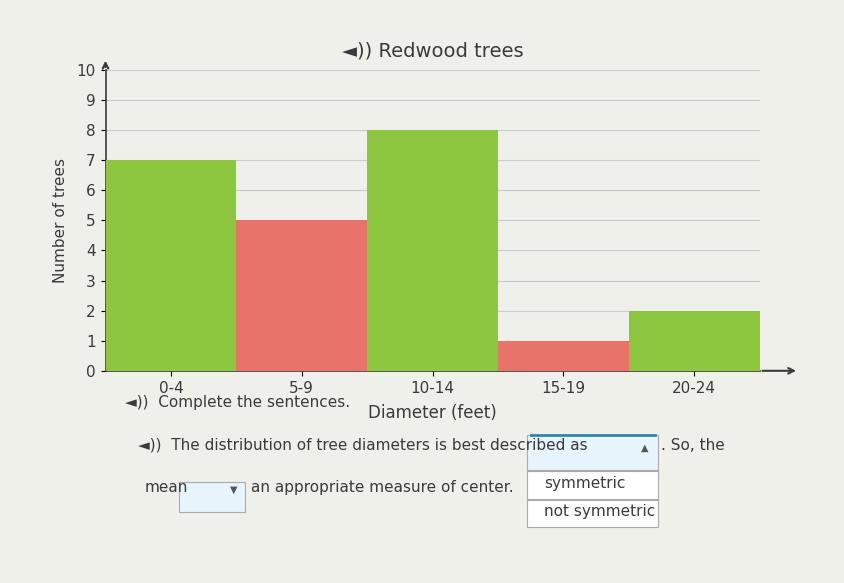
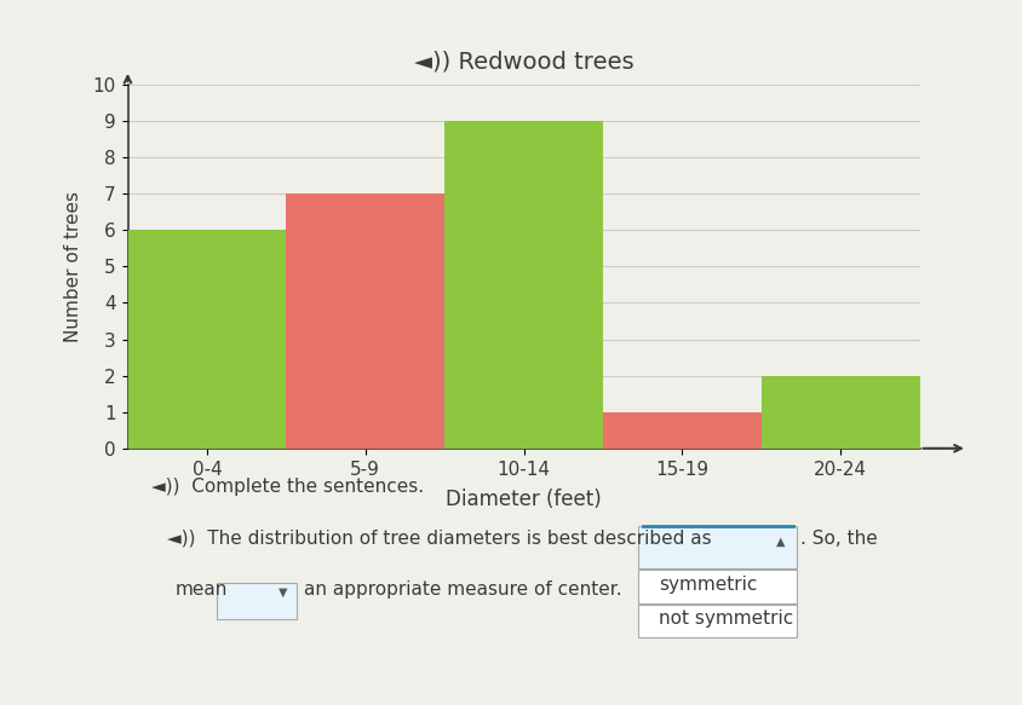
0-4: 7 -> 6
5-9: 5 -> 7
10-14: 8 -> 9
